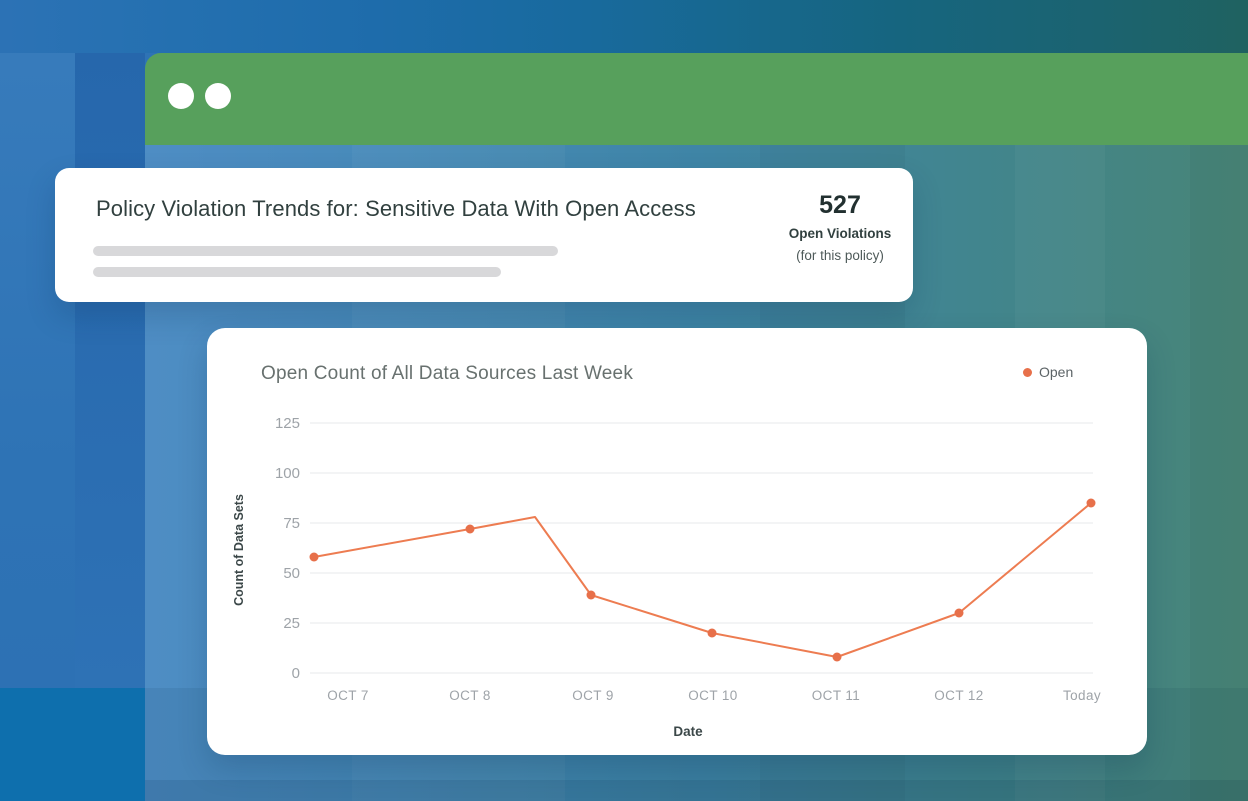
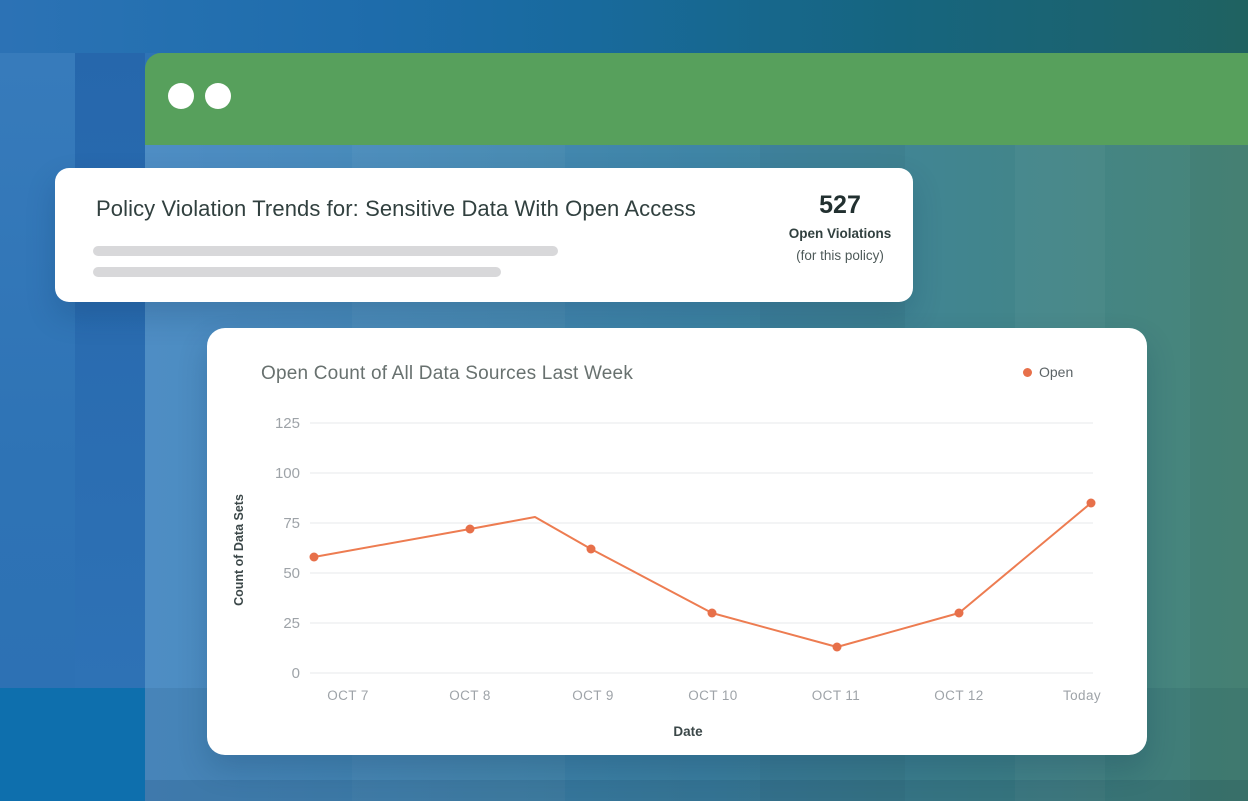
OCT 9: 39 -> 62
OCT 10: 20 -> 30
OCT 11: 8 -> 13
